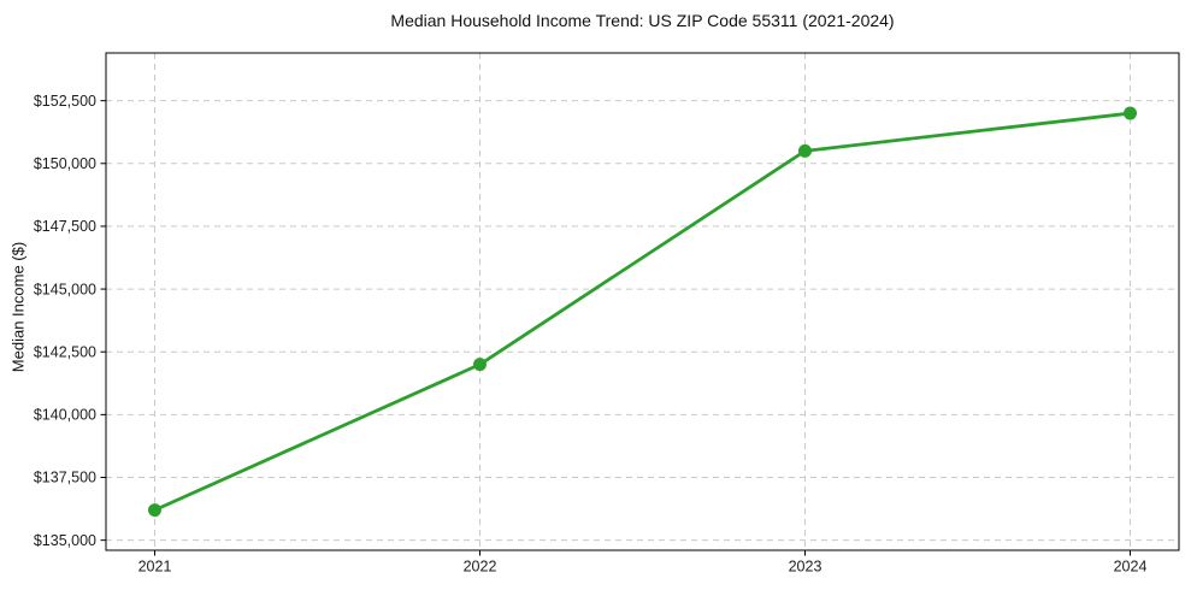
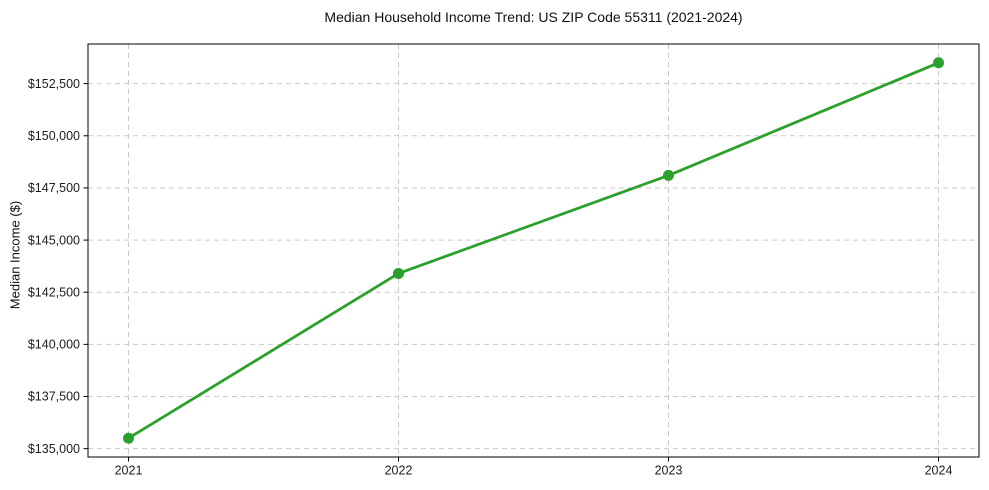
2021: $136200 -> $135500
2022: $142000 -> $143400
2023: $150500 -> $148100
2024: $152000 -> $153500
